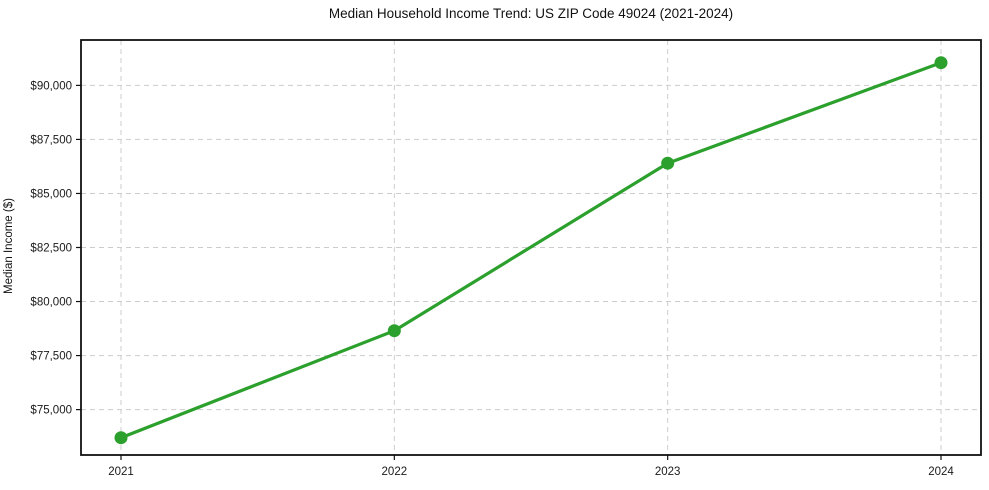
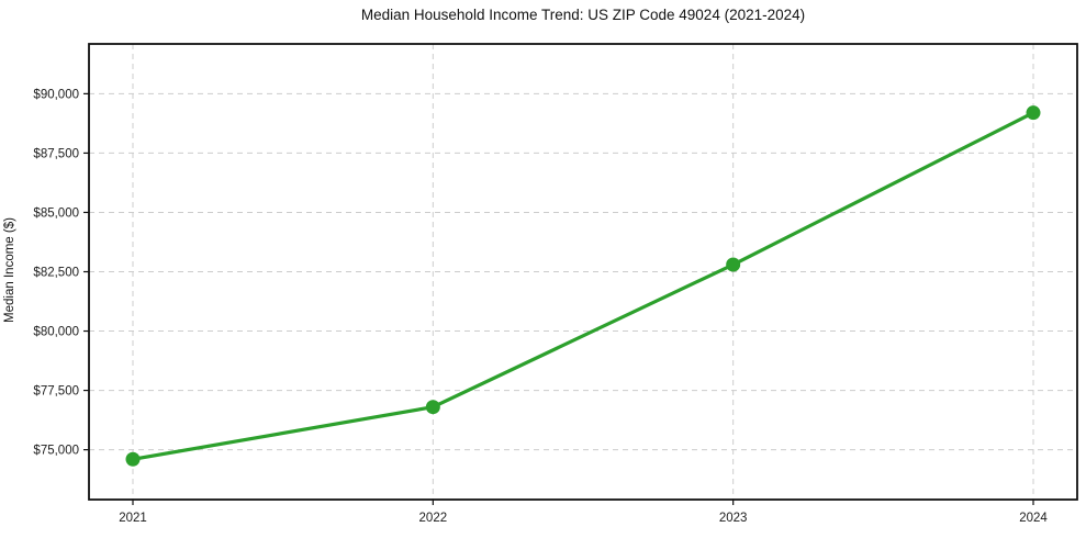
2021: $73700 -> $74600
2022: $78600 -> $76800
2023: $86400 -> $82800
2024: $91000 -> $89200
